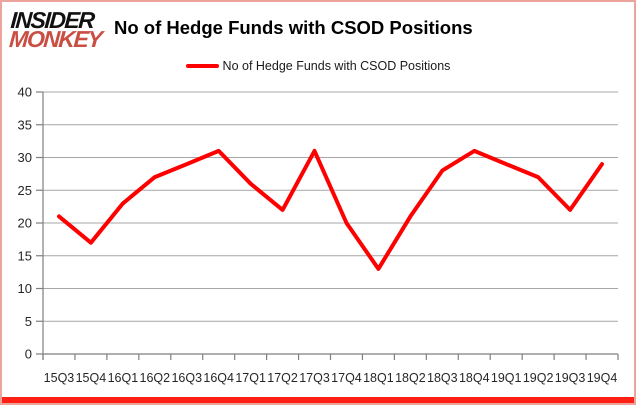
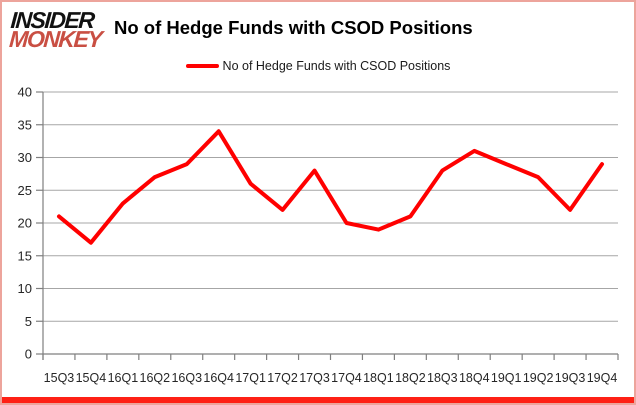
16Q4: 31 -> 34
17Q3: 31 -> 28
18Q1: 13 -> 19
